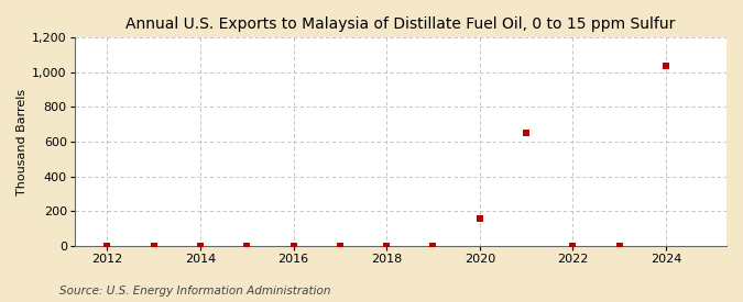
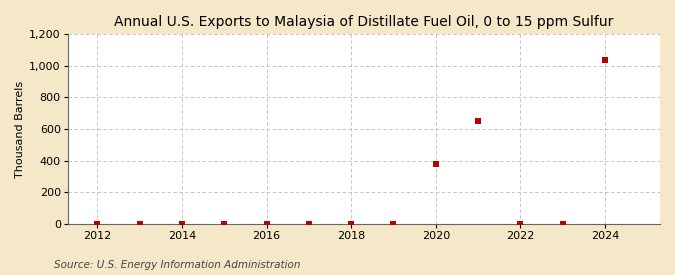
2020: 160 -> 380
